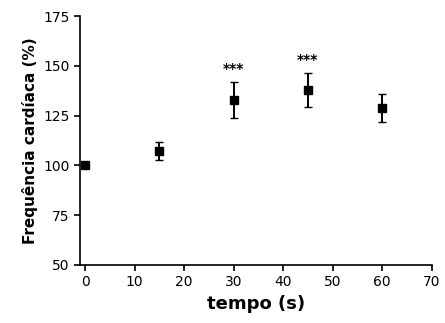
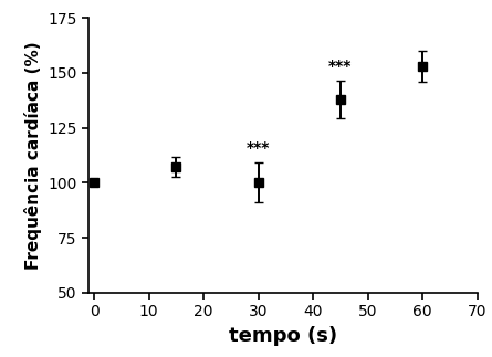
30: 133 -> 100
60: 129 -> 153
